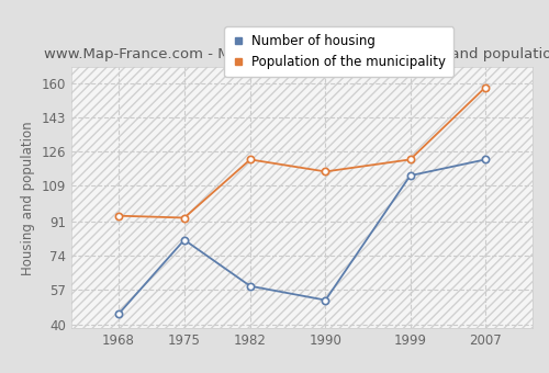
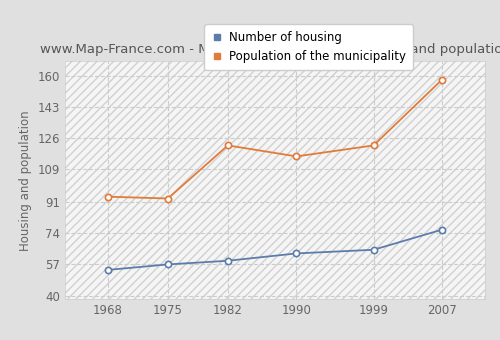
Number of housing/1968: 45 -> 54
Number of housing/1975: 82 -> 57
Number of housing/1990: 52 -> 63
Number of housing/1999: 114 -> 65
Number of housing/2007: 122 -> 76
